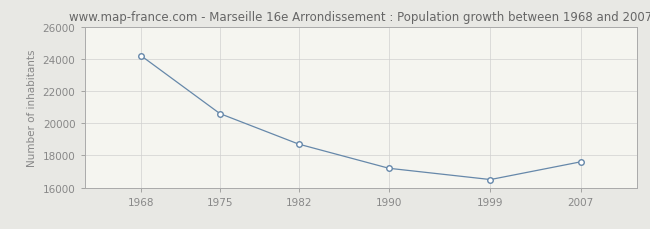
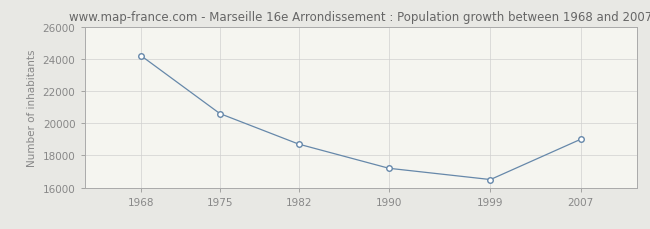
2007: 17600 -> 19000
